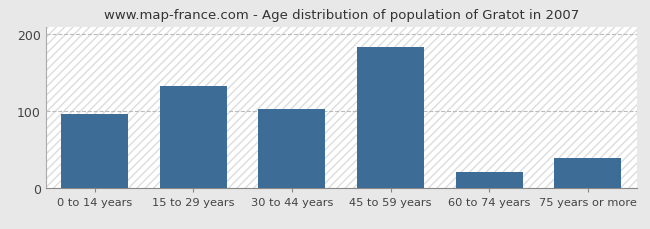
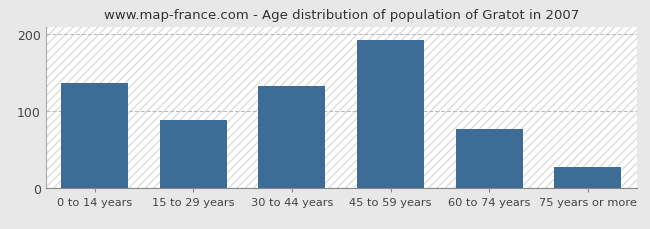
0 to 14 years: 96 -> 137
15 to 29 years: 132 -> 88
30 to 44 years: 102 -> 133
45 to 59 years: 184 -> 192
60 to 74 years: 20 -> 77
75 years or more: 38 -> 27
